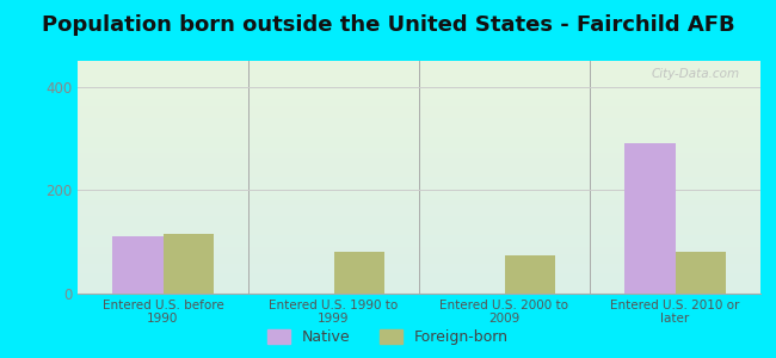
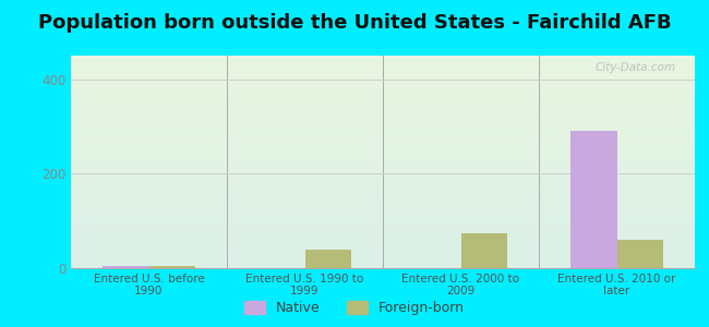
Native/Entered U.S. before 1990: 110 -> 5
Foreign-born/Entered U.S. before 1990: 115 -> 5
Foreign-born/Entered U.S. 1990 to 1999: 80 -> 40
Foreign-born/Entered U.S. 2010 or later: 80 -> 60
